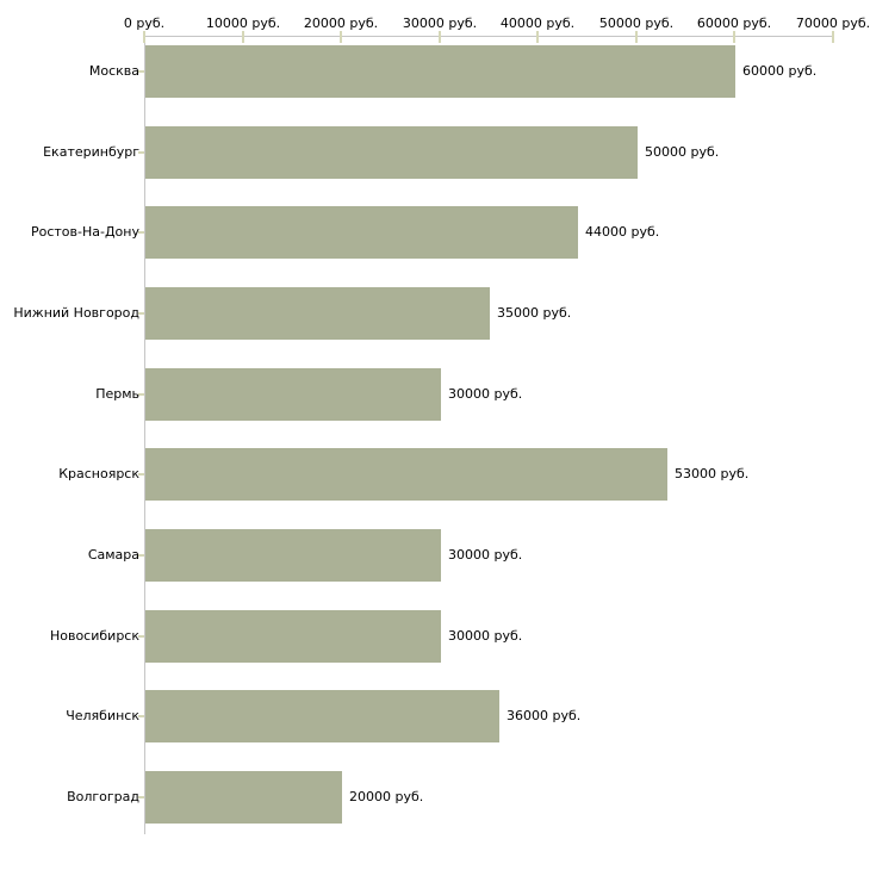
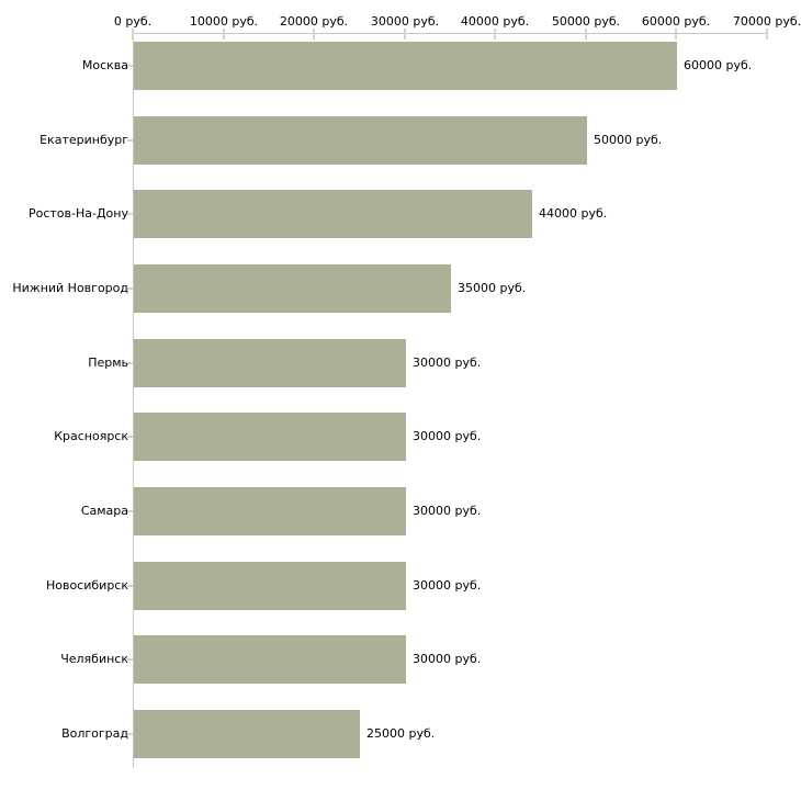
Красноярск: 53000 -> 30000
Челябинск: 36000 -> 30000
Волгоград: 20000 -> 25000
